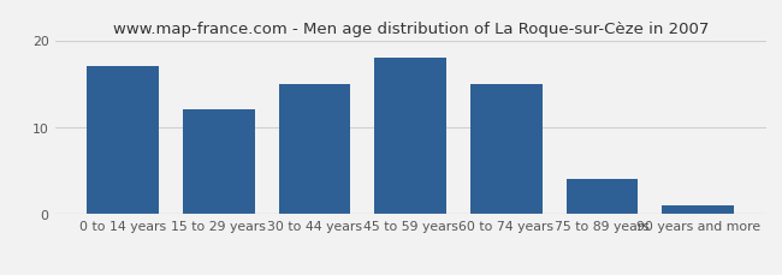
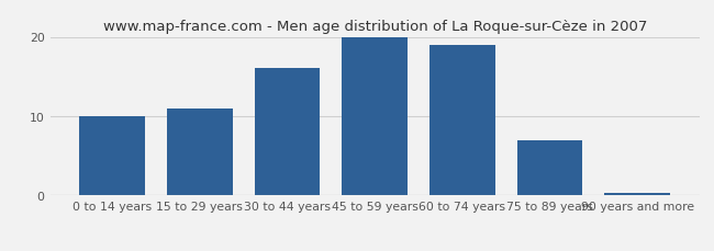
0 to 14 years: 17.0 -> 10.0
15 to 29 years: 12.0 -> 11.0
30 to 44 years: 15.0 -> 16.0
45 to 59 years: 18.0 -> 20.0
60 to 74 years: 15.0 -> 19.0
75 to 89 years: 4.0 -> 7.0
90 years and more: 1.0 -> 0.3
